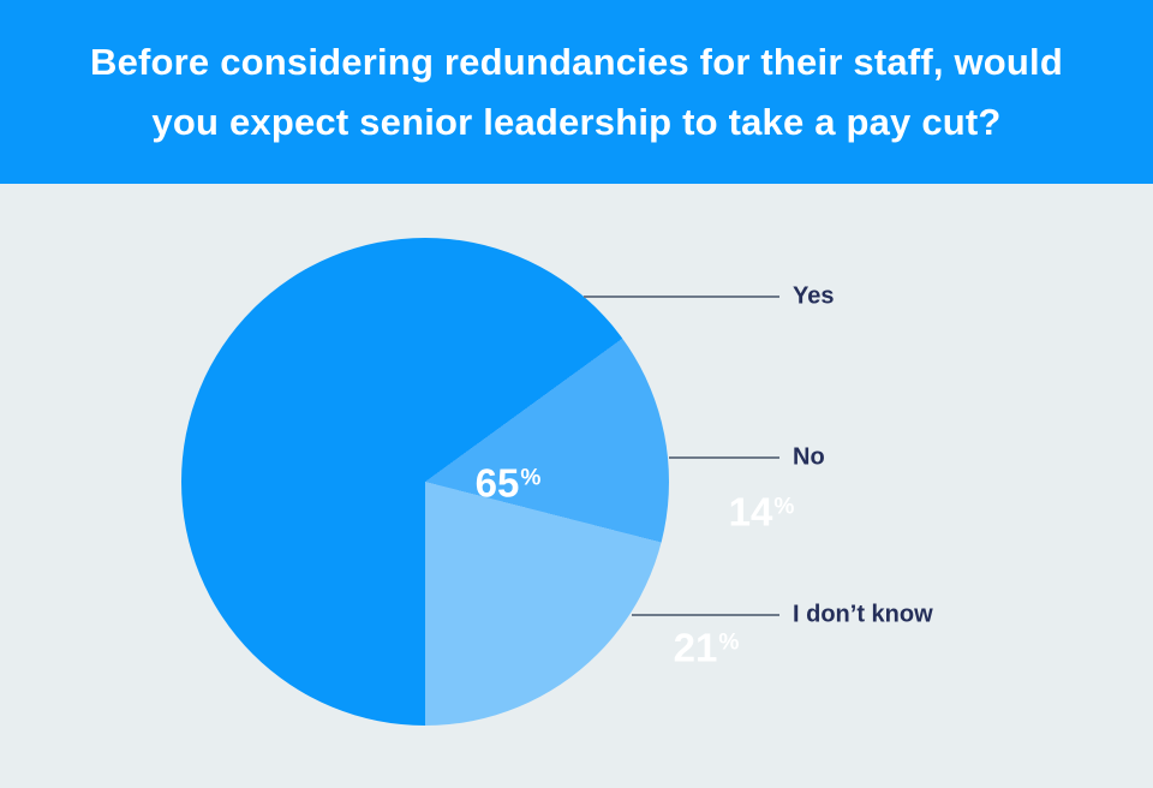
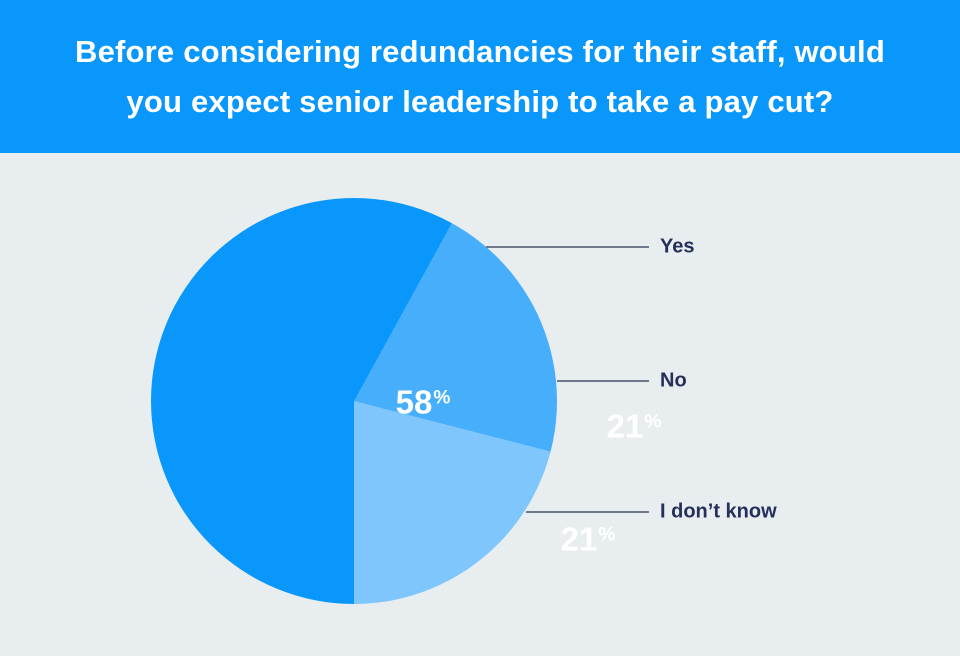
Yes: 65 -> 58
No: 14 -> 21
